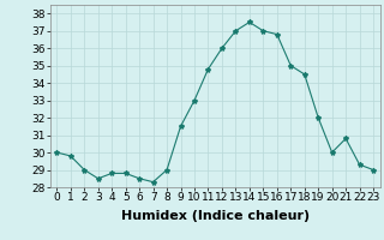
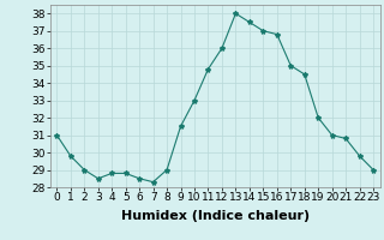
0: 30.0 -> 31.0
13: 37.0 -> 38.0
20: 30.0 -> 31.0
22: 29.3 -> 29.8
